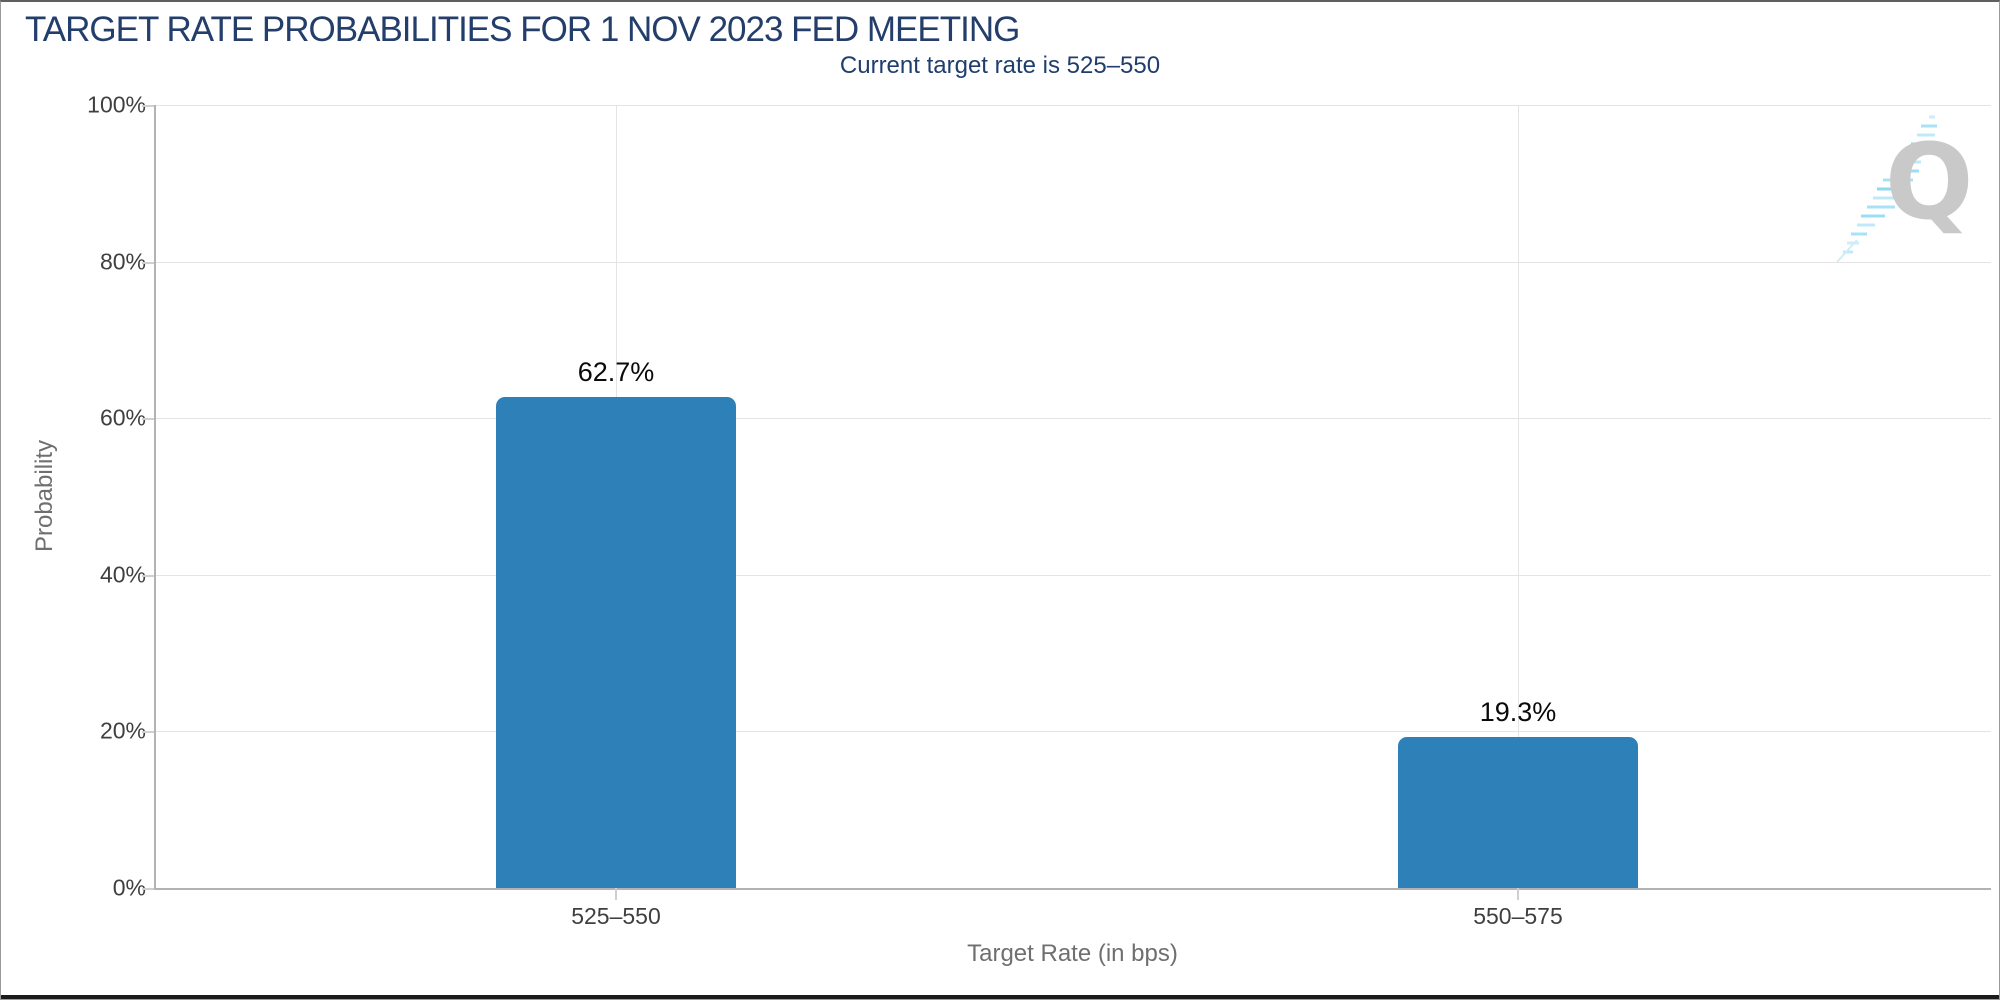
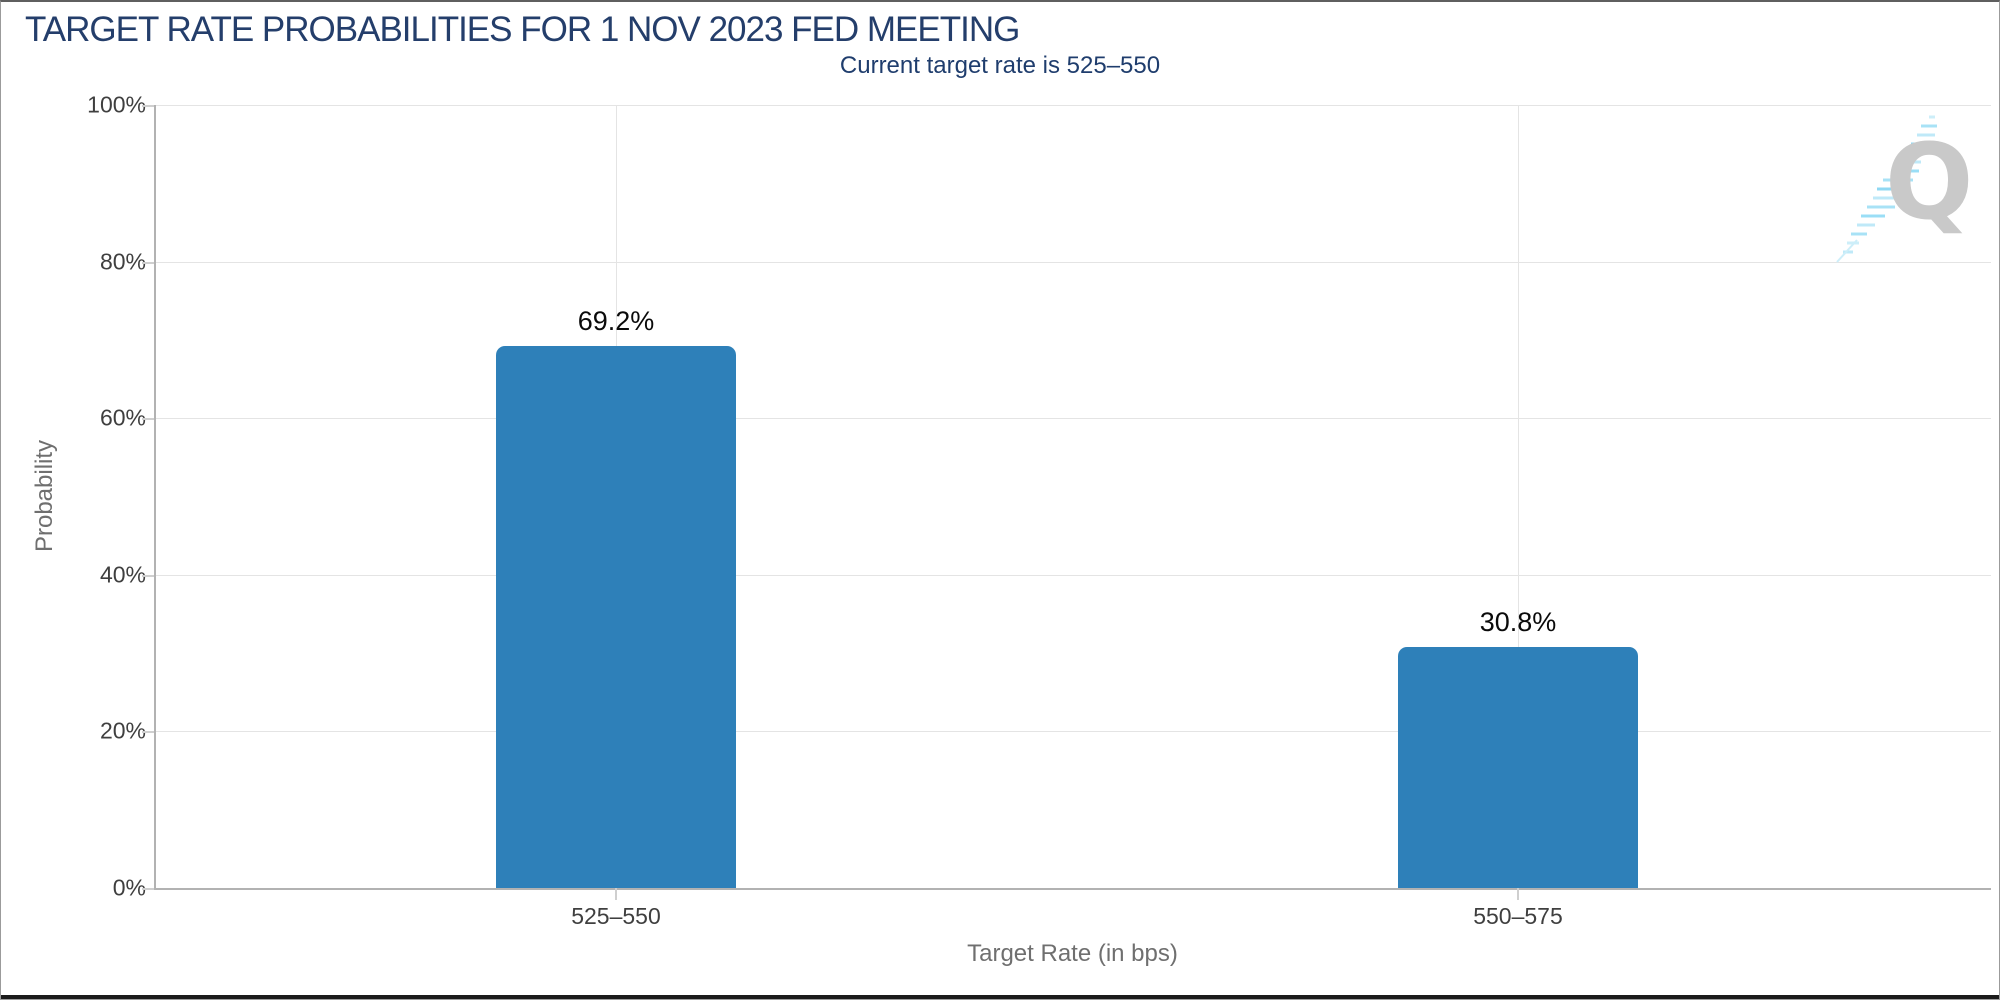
525–550: 62.7% -> 69.2%
550–575: 19.3% -> 30.8%
